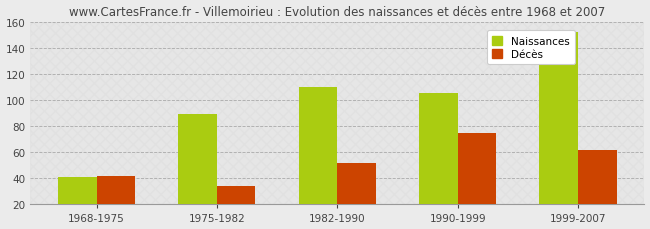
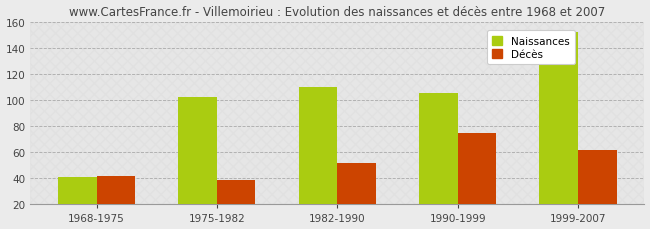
Naissances/1975-1982: 89 -> 102
Décès/1975-1982: 34 -> 39
